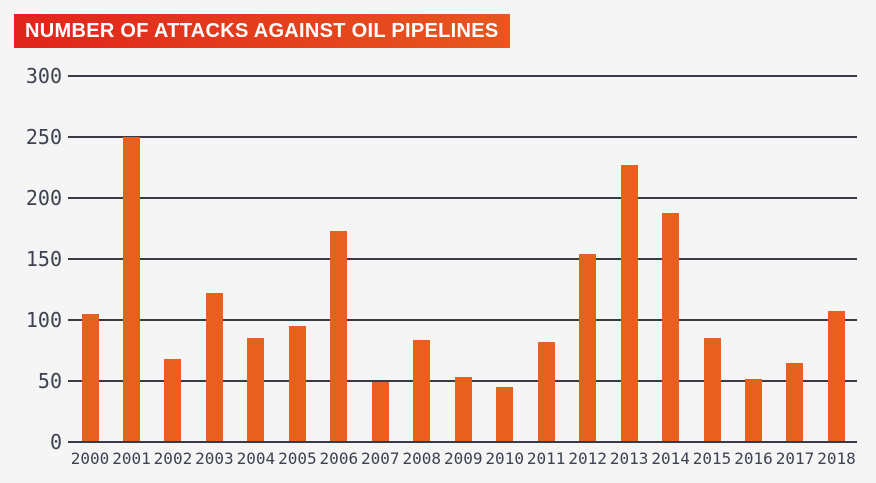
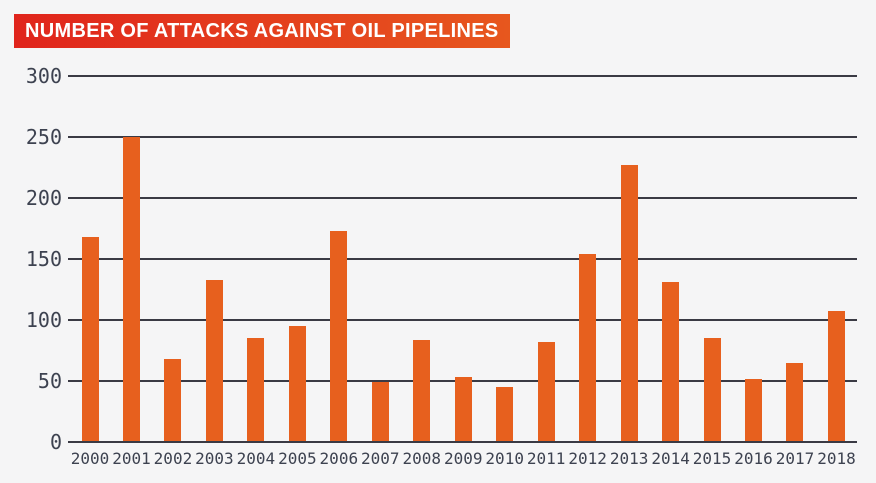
2000: 105 -> 168
2003: 122 -> 133
2014: 188 -> 131
